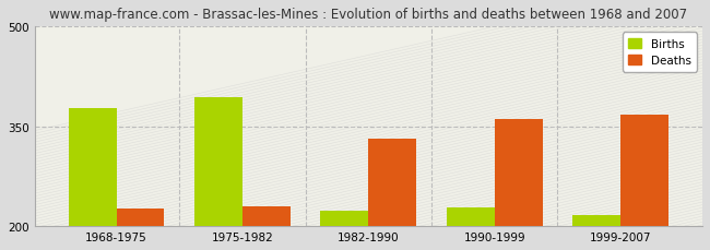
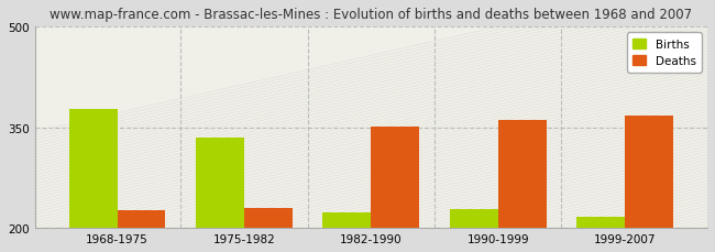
Births/1975-1982: 394 -> 335
Deaths/1982-1990: 332 -> 351
